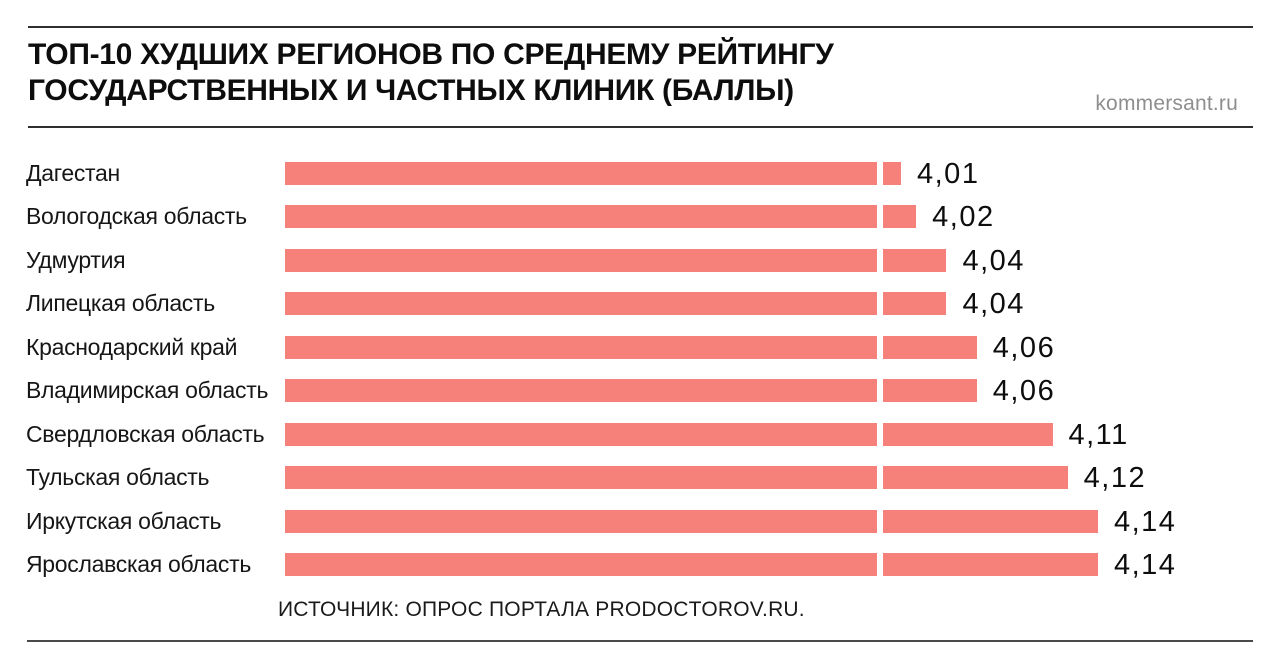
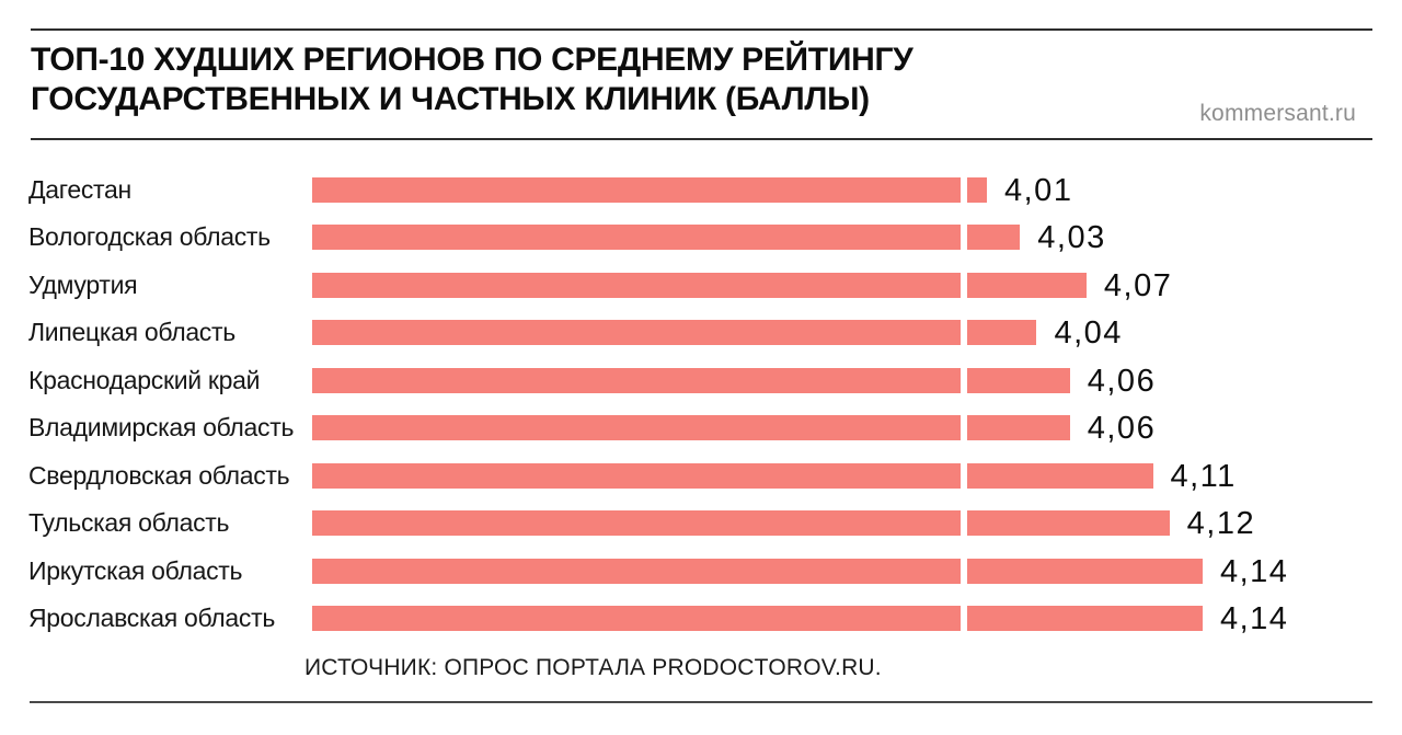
Вологодская область: 4,02 -> 4,03
Удмуртия: 4,04 -> 4,07
